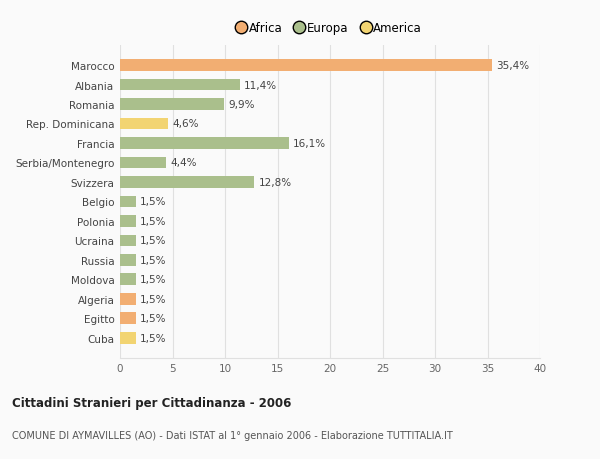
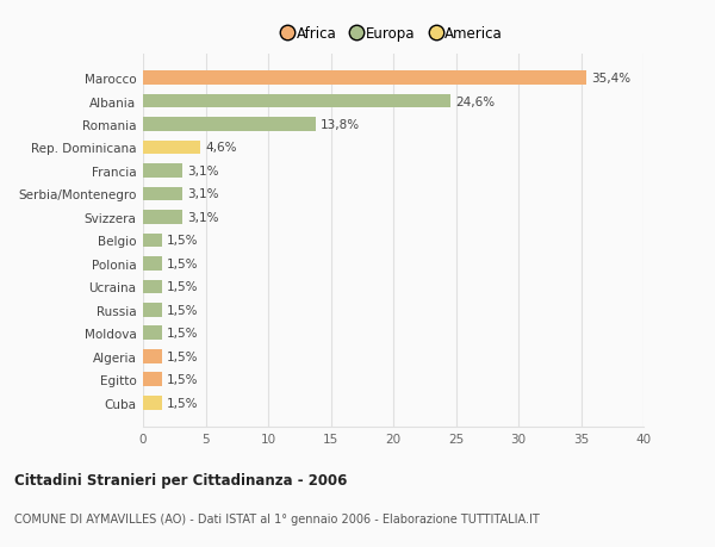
Albania: 11,4% -> 24,6%
Romania: 9,9% -> 13,8%
Francia: 16,1% -> 3,1%
Serbia/Montenegro: 4,4% -> 3,1%
Svizzera: 12,8% -> 3,1%
